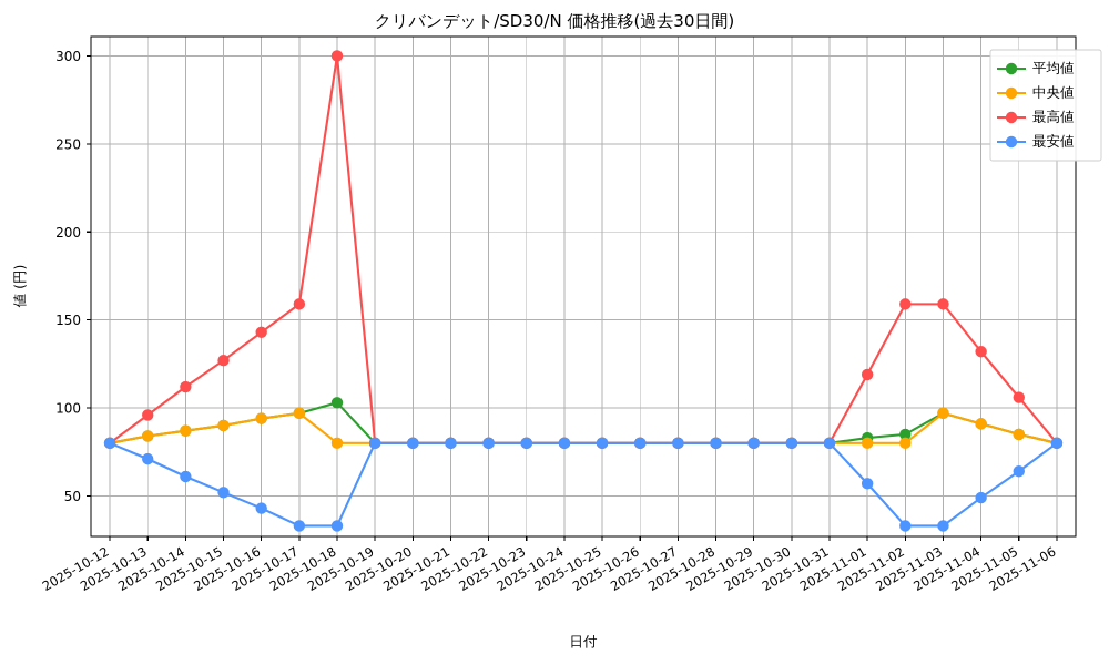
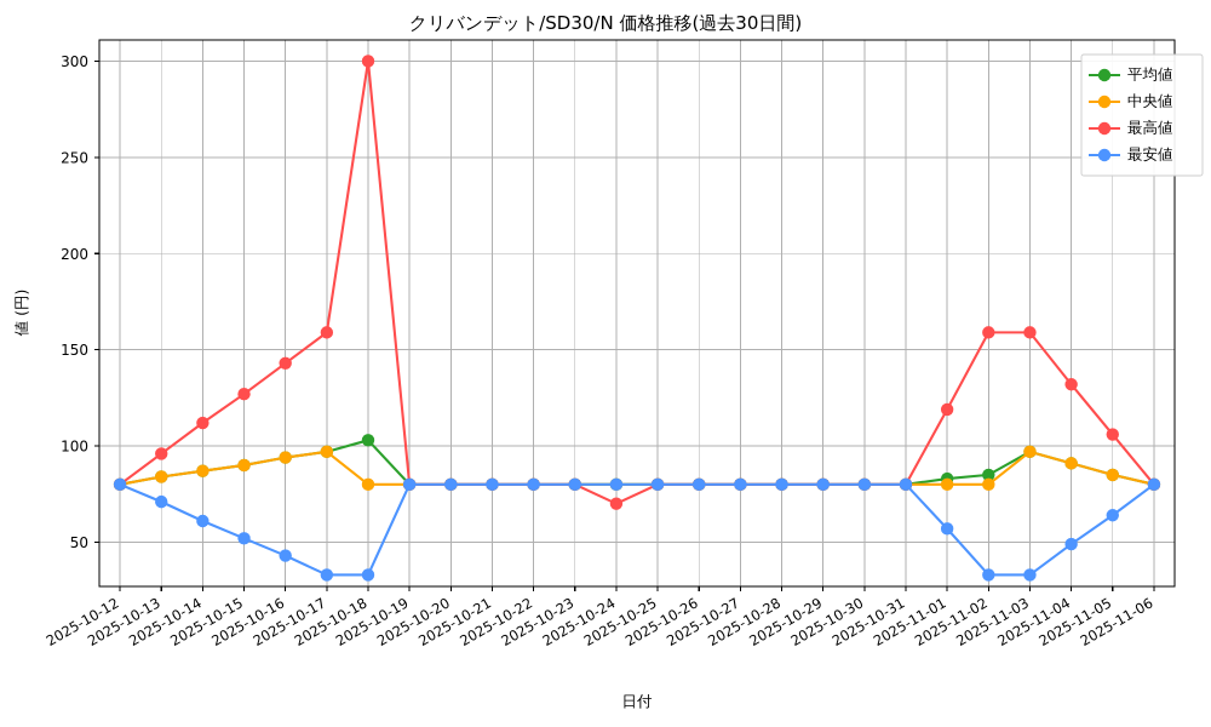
最高値/2025-10-24: 80 -> 70
